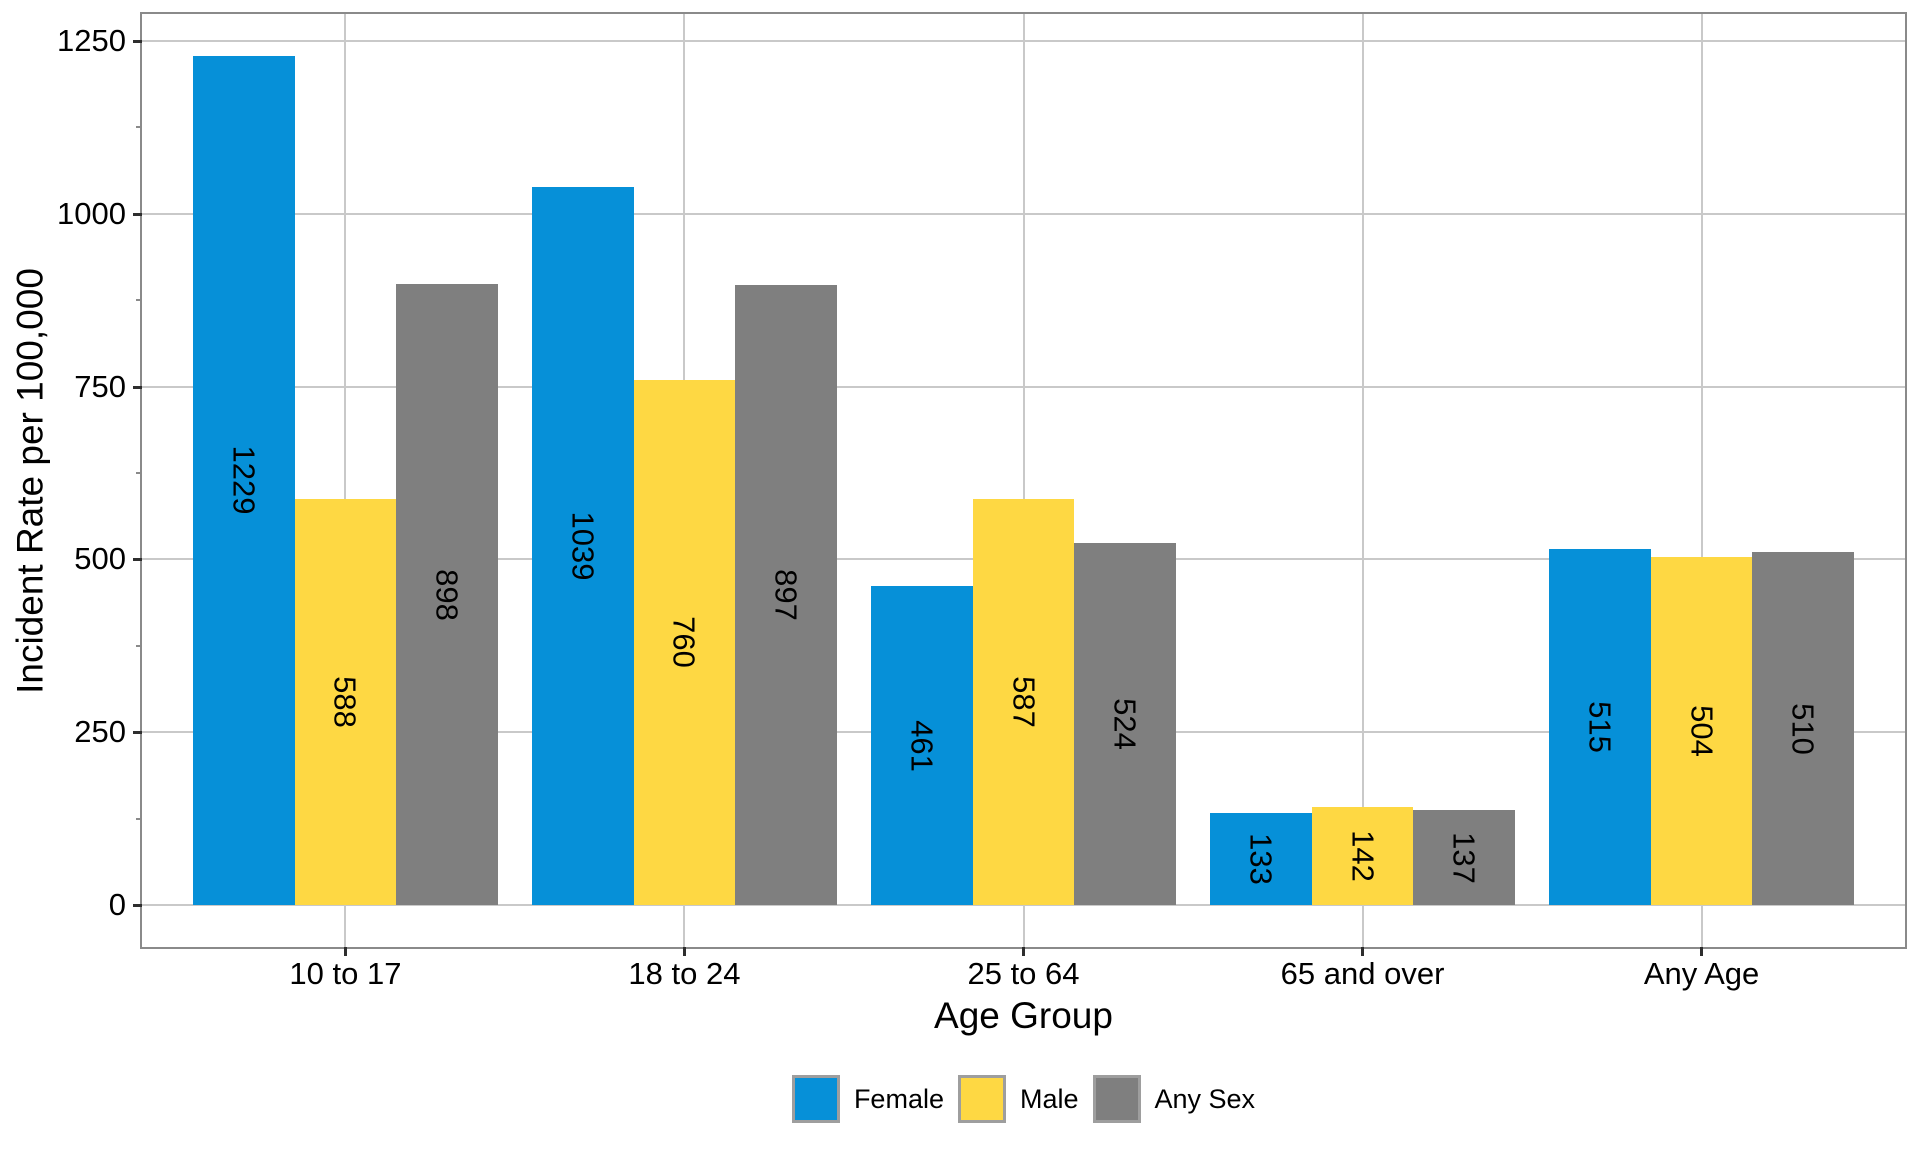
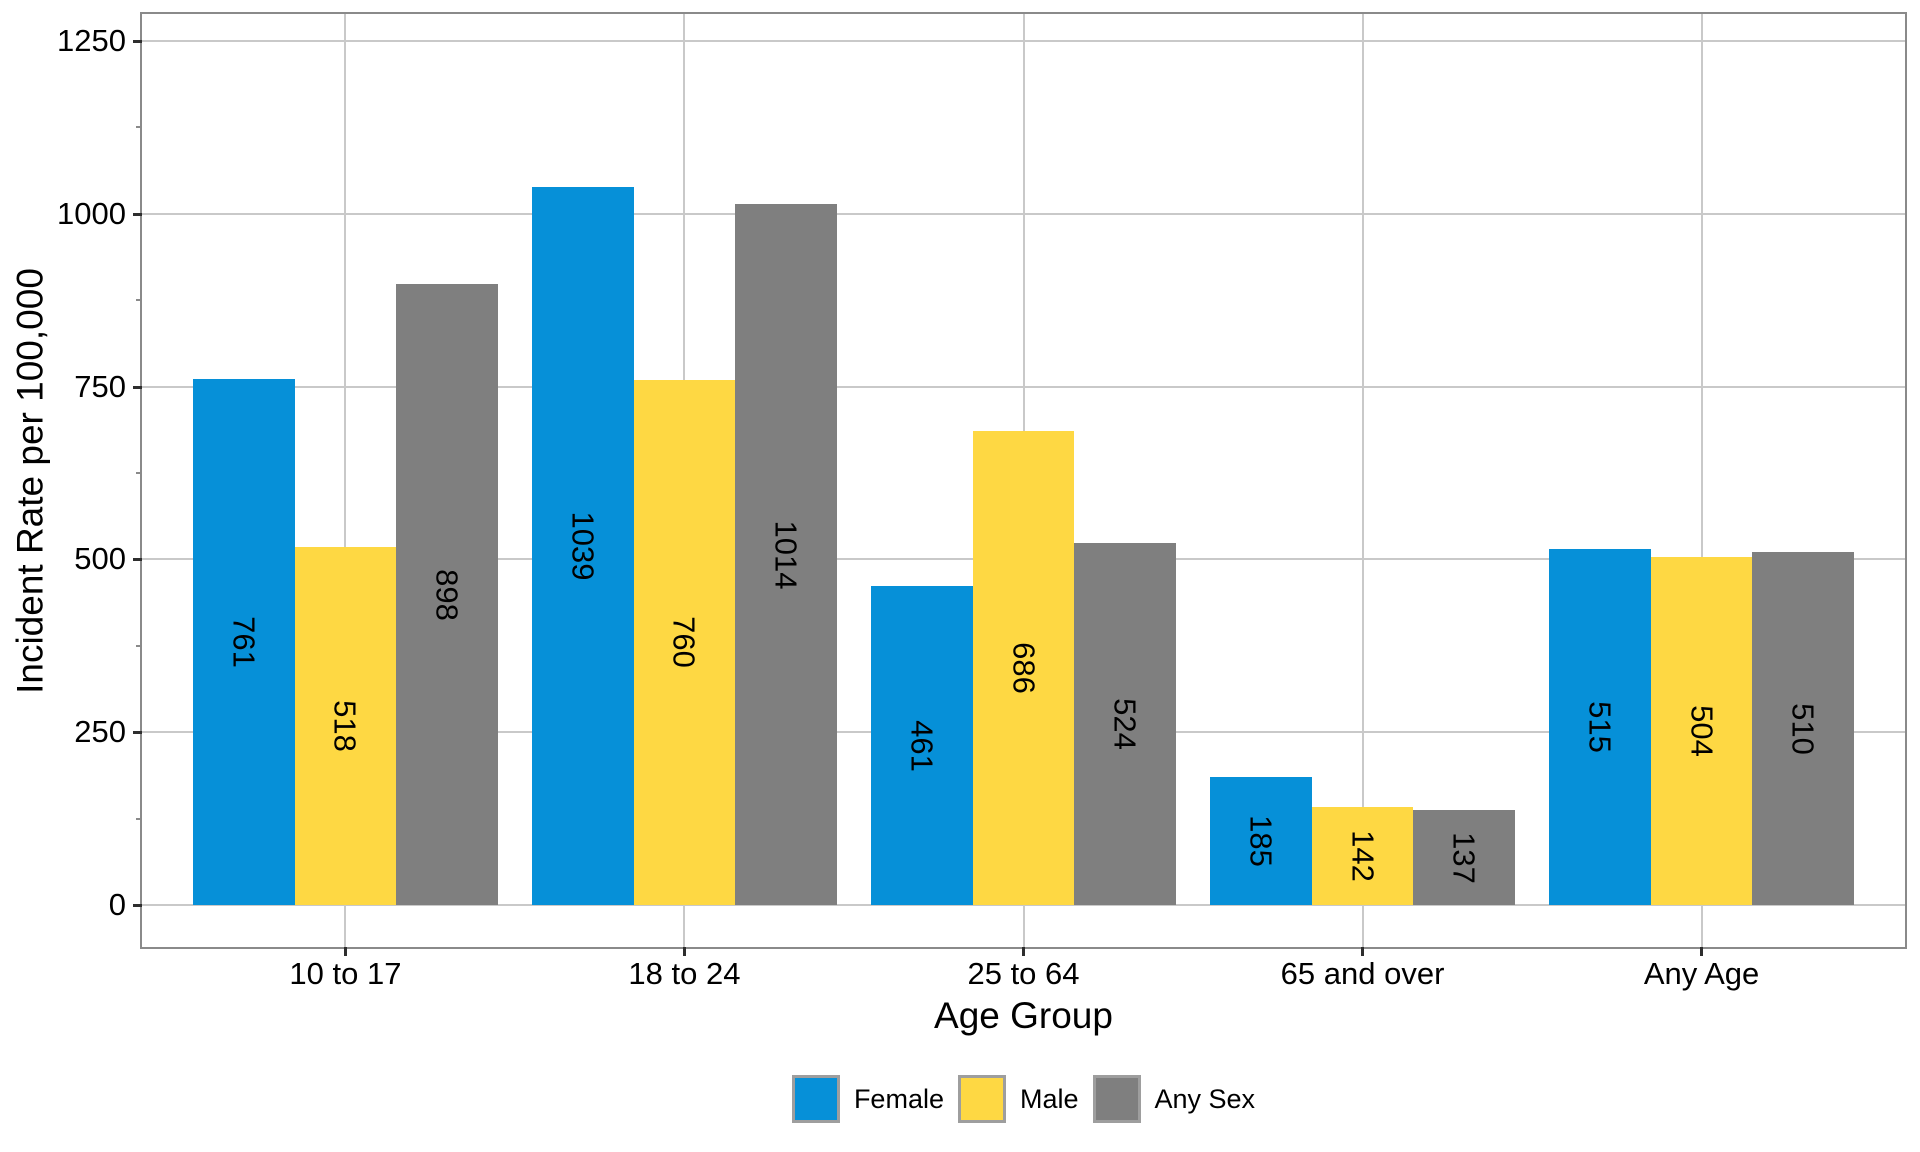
Female/10 to 17: 1229 -> 761
Male/10 to 17: 588 -> 518
Any Sex/18 to 24: 897 -> 1014
Male/25 to 64: 587 -> 686
Female/65 and over: 133 -> 185
